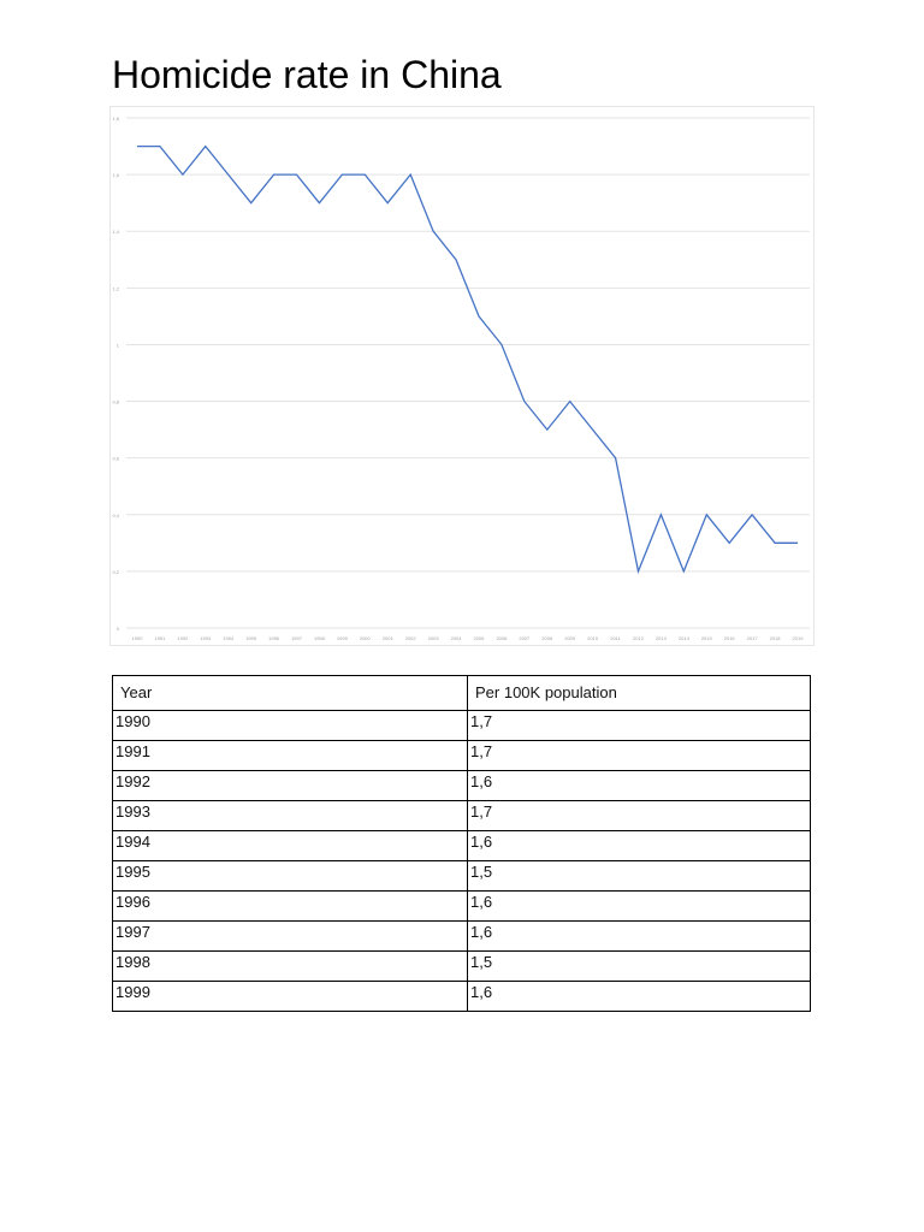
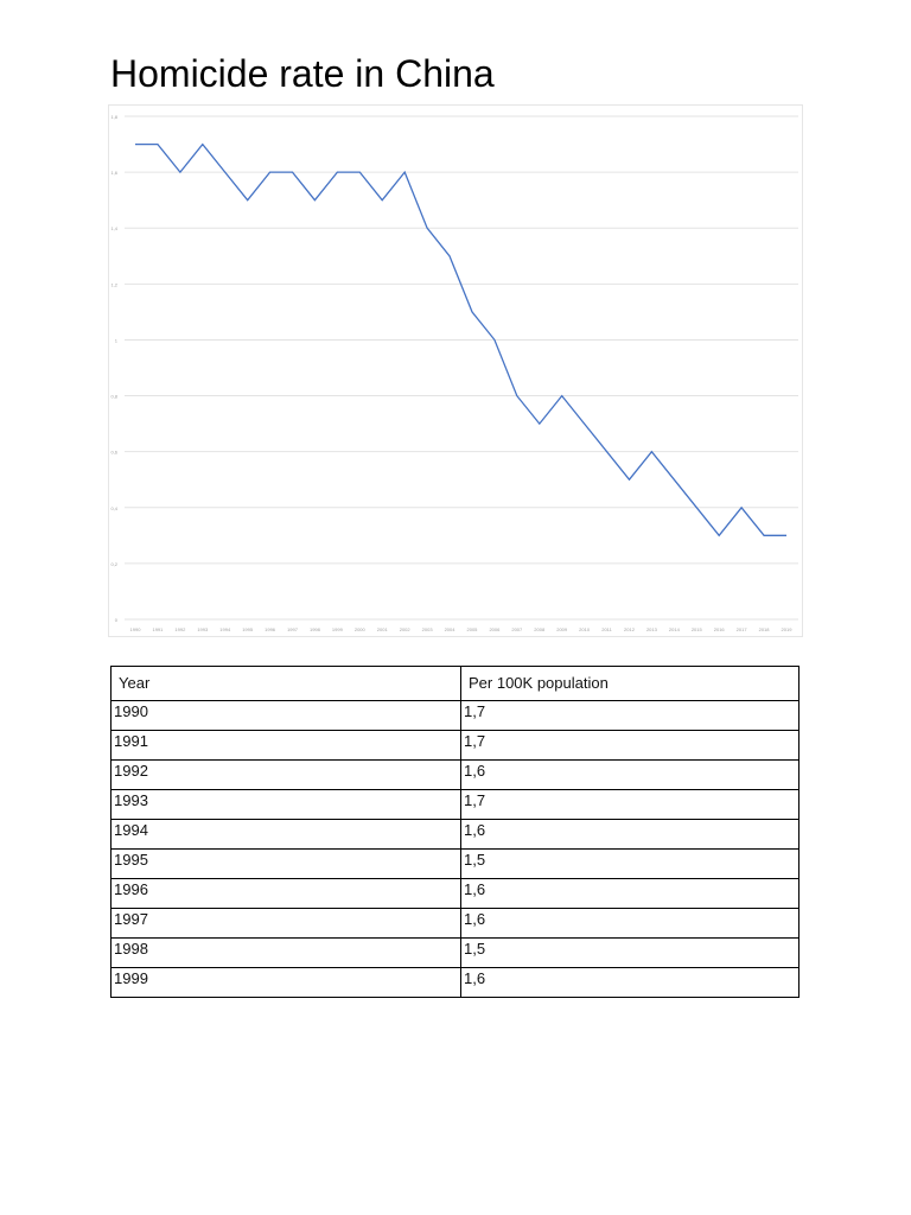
2012: 0,2 -> 0,5
2013: 0,4 -> 0,6
2014: 0,2 -> 0,5
